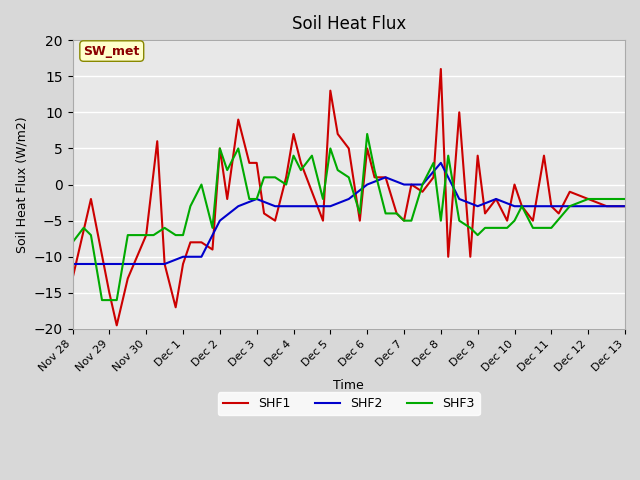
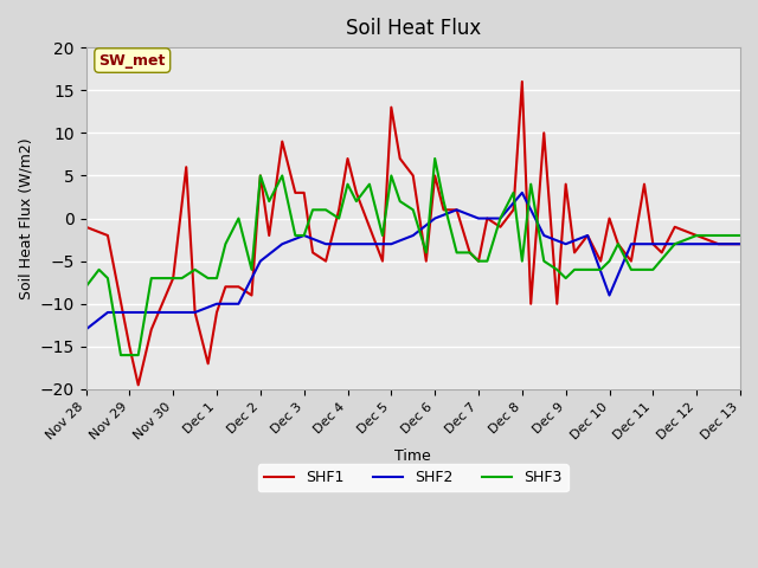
SHF1/Nov 28: -13.0 -> -1.0
SHF2/Nov 28: -11 -> -13
SHF2/Dec 10: -3 -> -9
